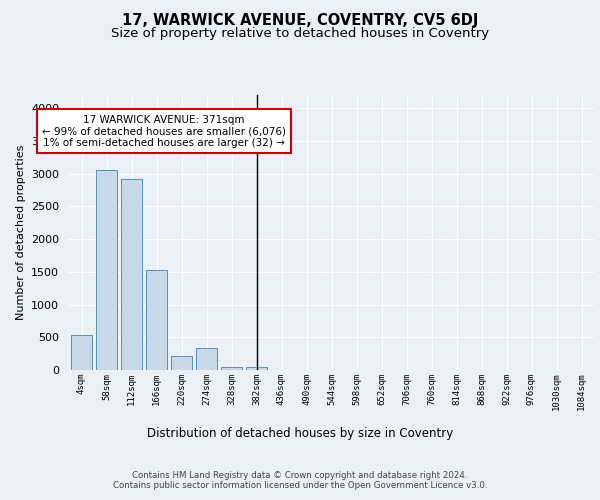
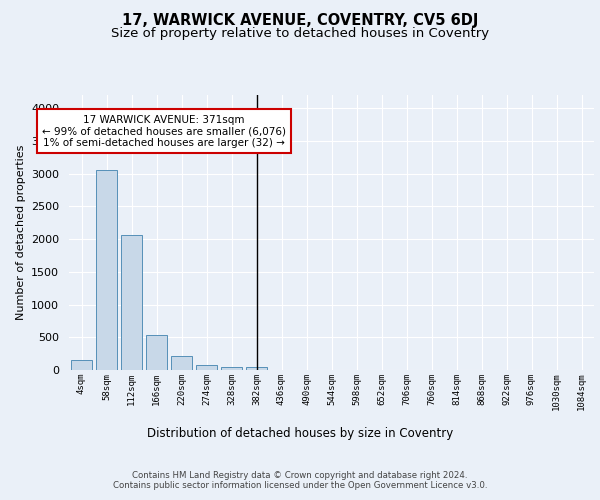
4sqm: 540 -> 150
112sqm: 2920 -> 2060
166sqm: 1520 -> 540
274sqm: 340 -> 80
